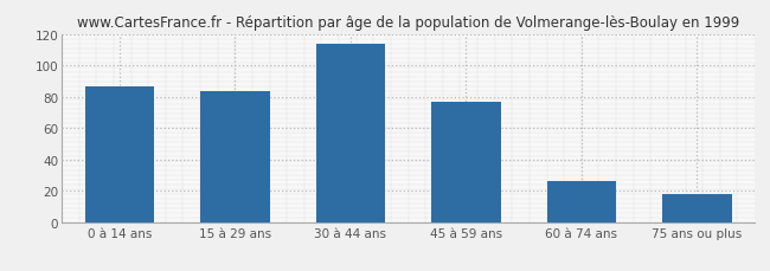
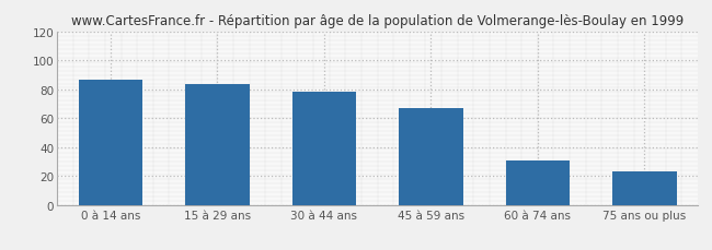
30 à 44 ans: 114 -> 78
45 à 59 ans: 77 -> 67
60 à 74 ans: 26 -> 31
75 ans ou plus: 18 -> 23
